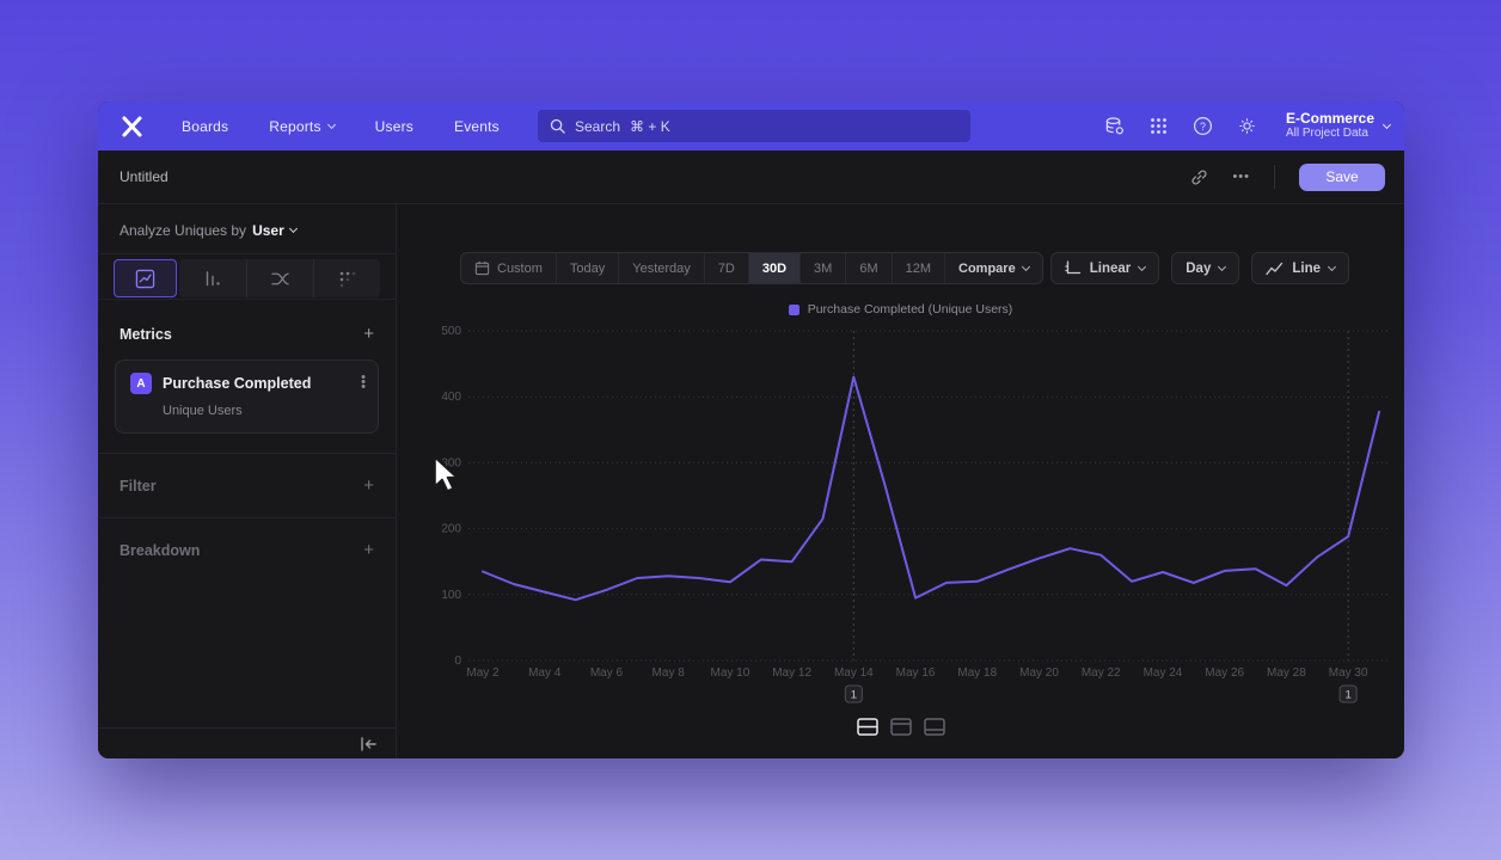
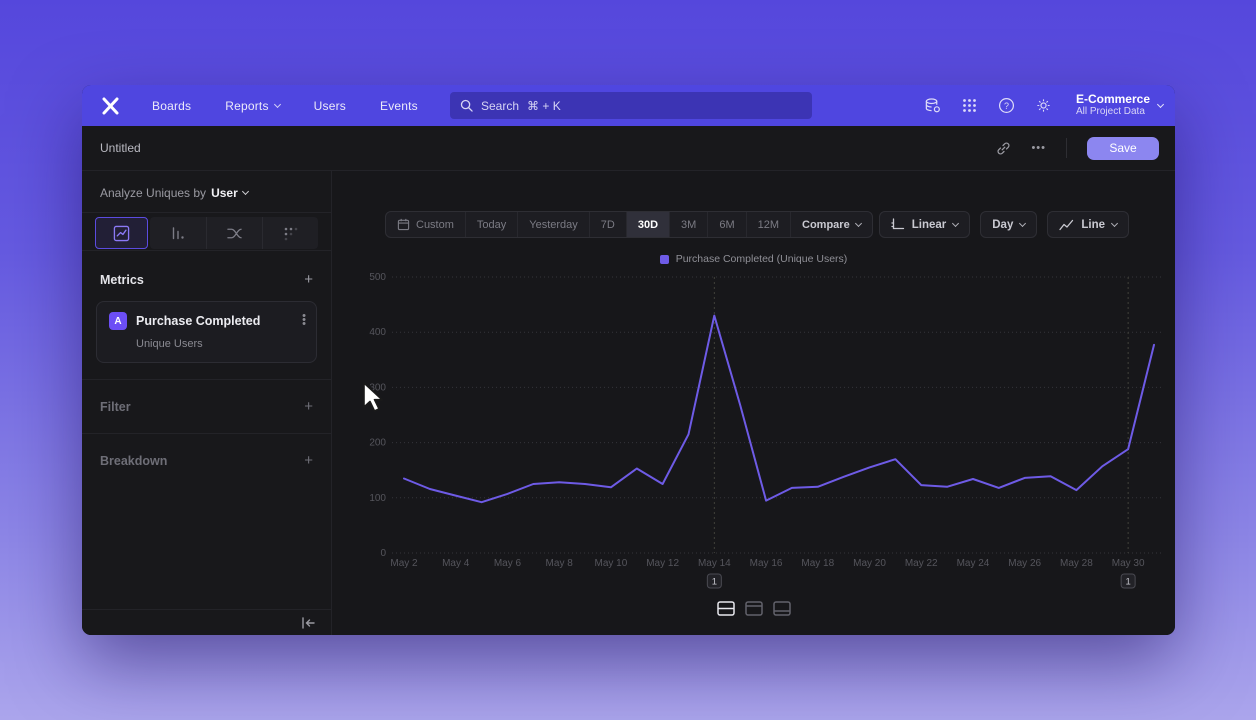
May 12: 150 -> 120
May 22: 160 -> 120
